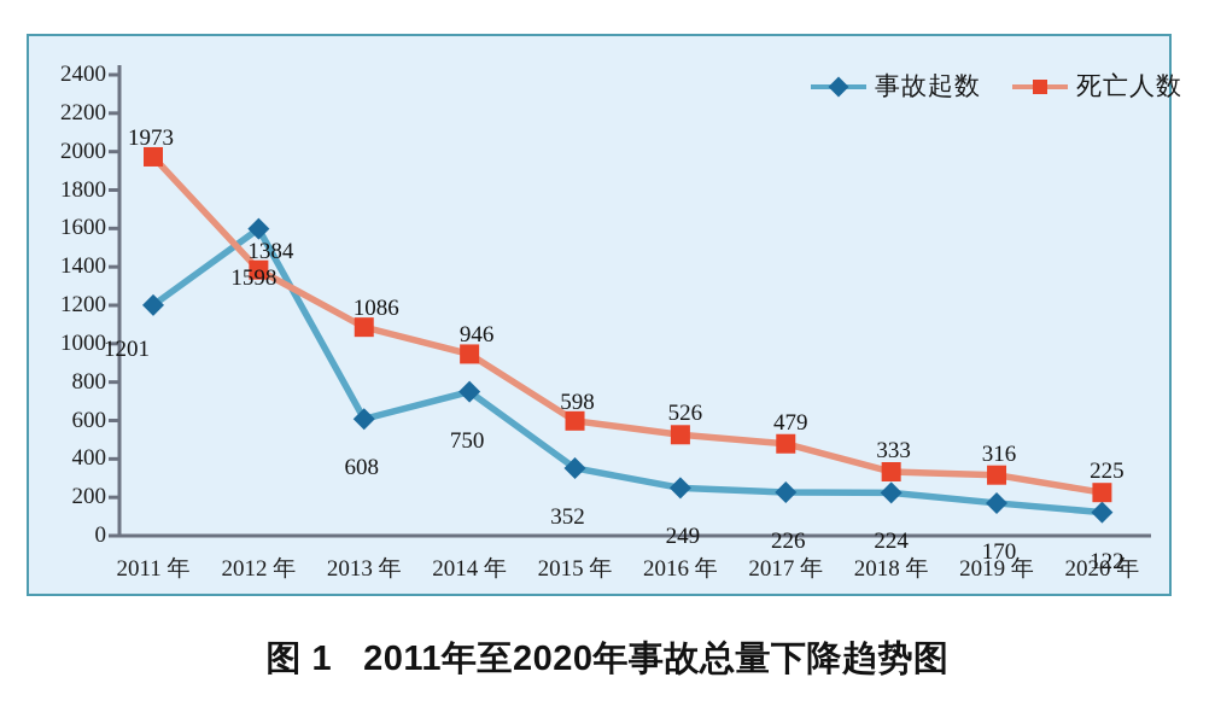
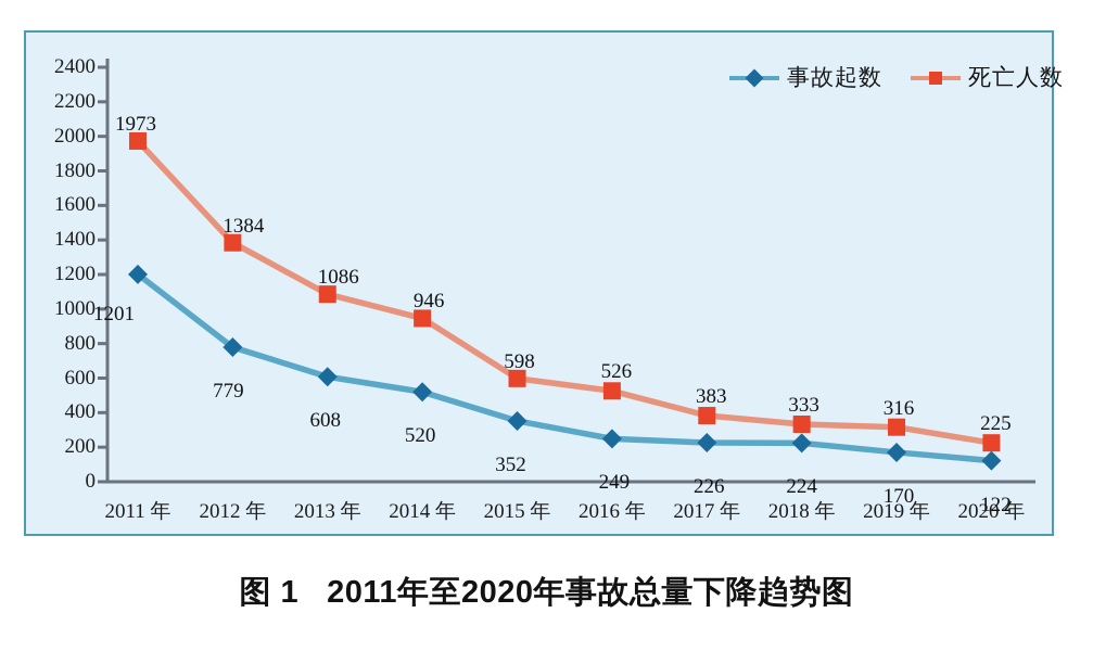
事故起数/2012 年: 1598 -> 779
事故起数/2014 年: 750 -> 520
死亡人数/2017 年: 479 -> 383
